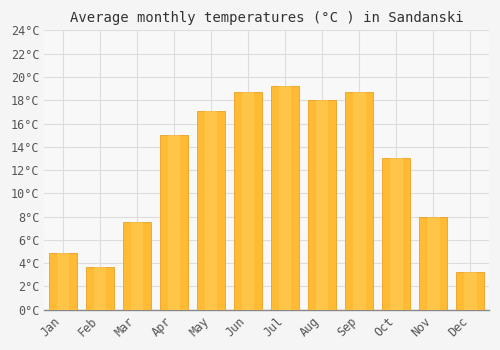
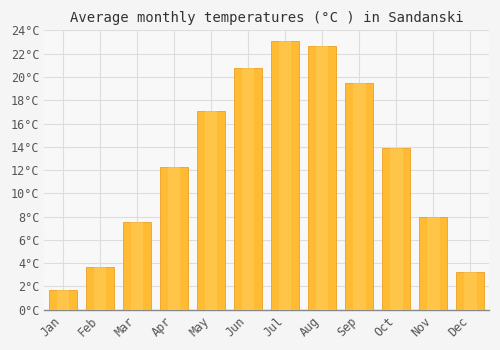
Jan: 4.9°C -> 1.7°C
Apr: 15.0°C -> 12.3°C
Jun: 18.7°C -> 20.8°C
Jul: 19.2°C -> 23.1°C
Aug: 18.0°C -> 22.7°C
Sep: 18.7°C -> 19.5°C
Oct: 13.0°C -> 13.9°C
